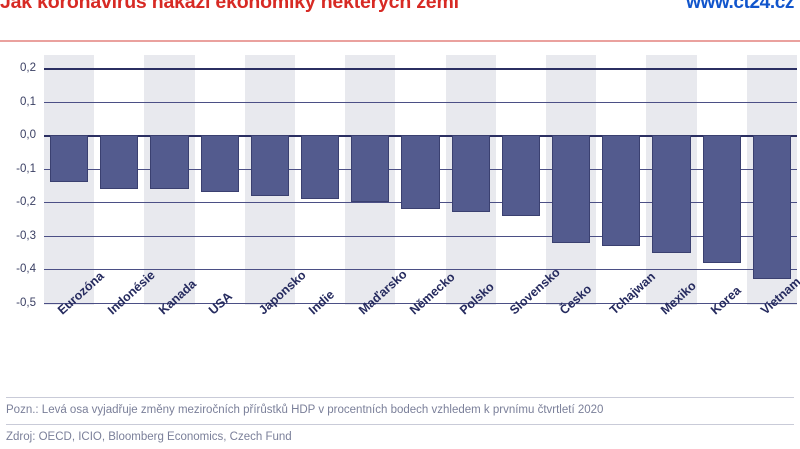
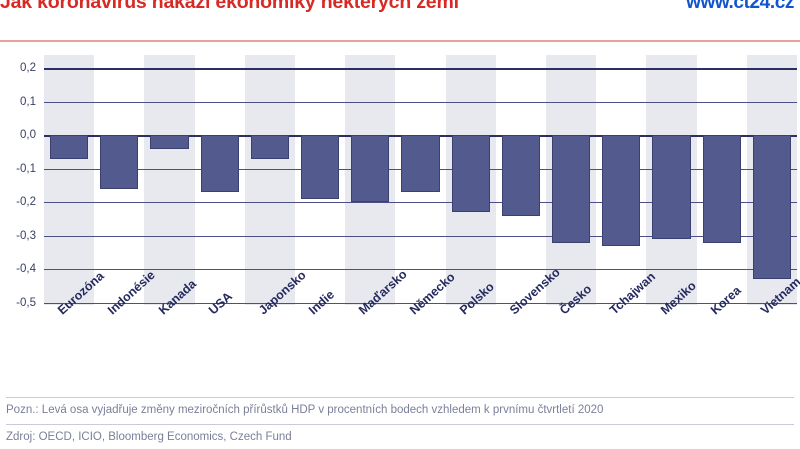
Eurozóna: -0,14 -> -0,07
Kanada: -0,16 -> -0,04
Japonsko: -0,18 -> -0,07
Německo: -0,22 -> -0,17
Mexiko: -0,35 -> -0,31
Korea: -0,38 -> -0,32
